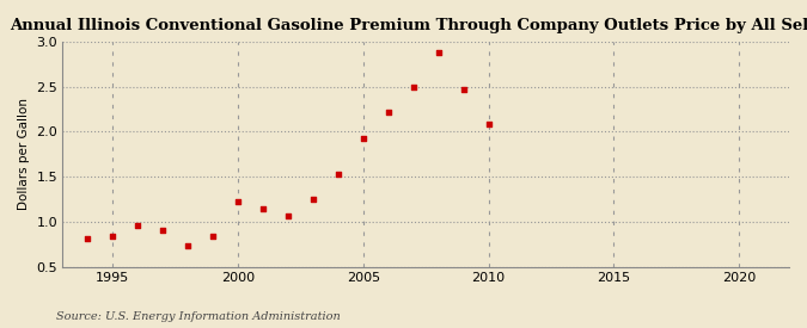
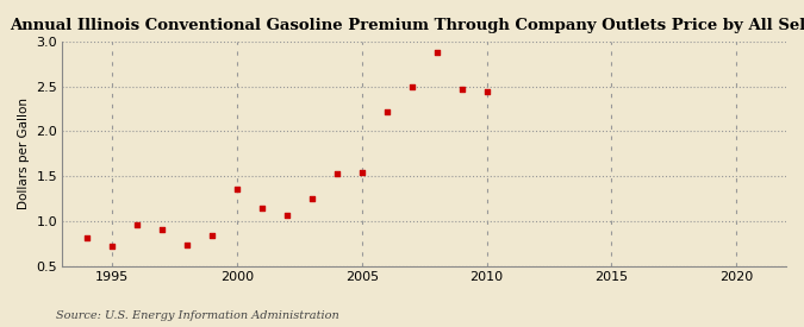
1995: 0.84 -> 0.72
2000: 1.22 -> 1.36
2005: 1.93 -> 1.54
2010: 2.08 -> 2.44
